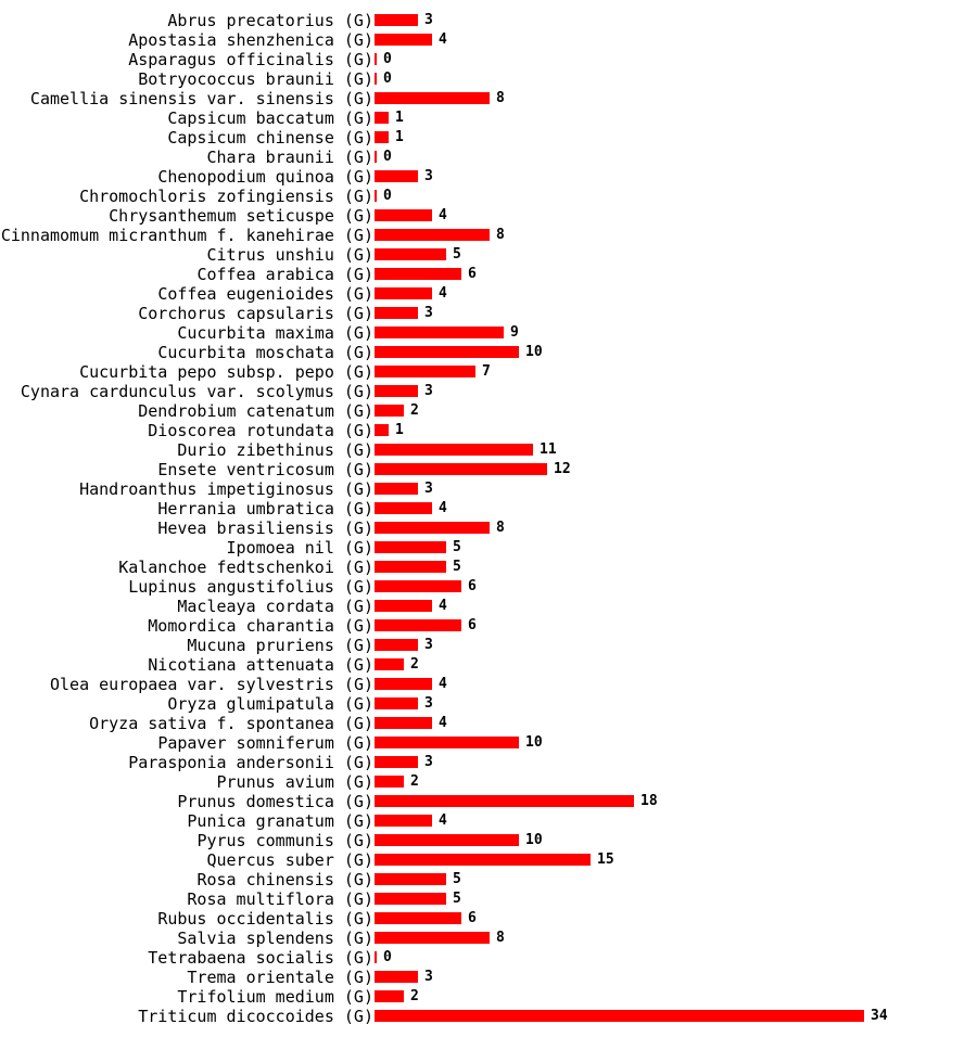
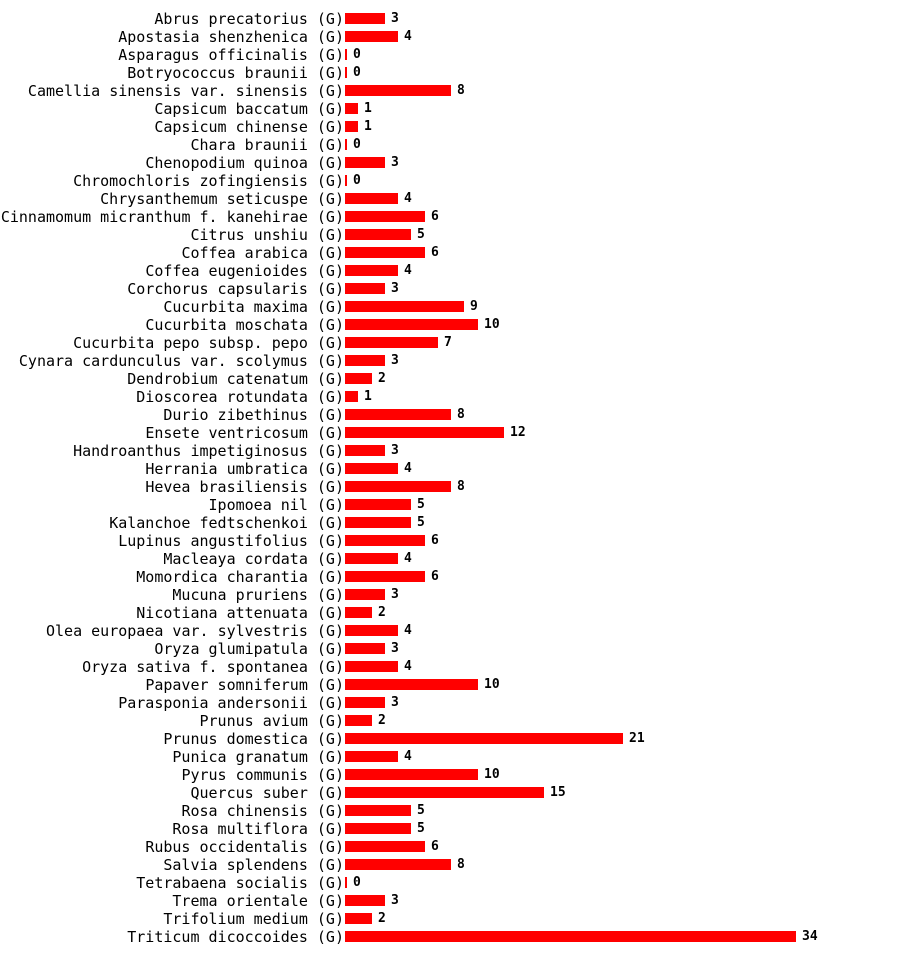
Cinnamomum micranthum f. kanehirae (G): 8 -> 6
Durio zibethinus (G): 11 -> 8
Prunus domestica (G): 18 -> 21
